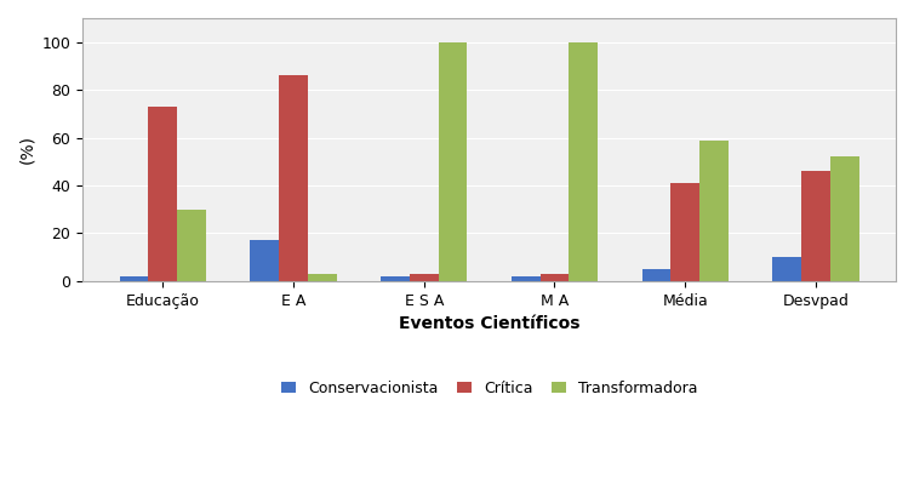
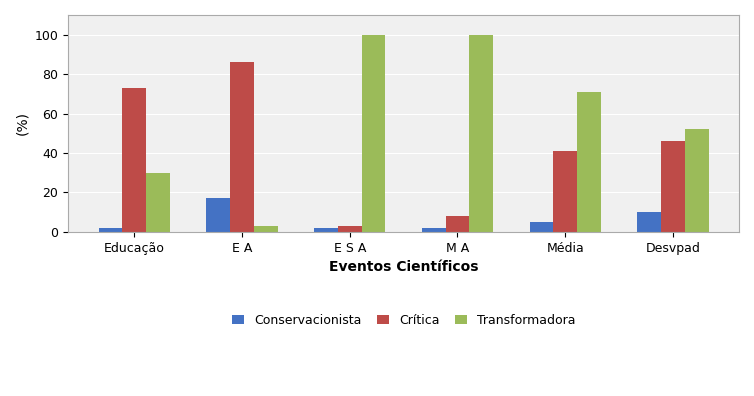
Crítica/M A: 3 -> 8
Transformadora/Média: 59 -> 71
